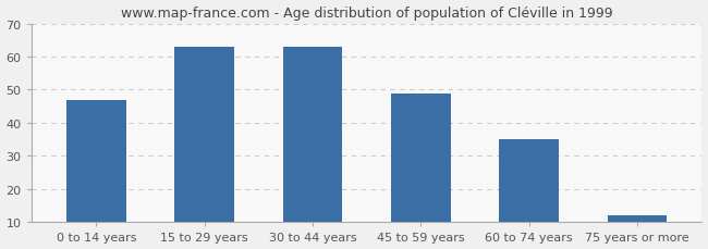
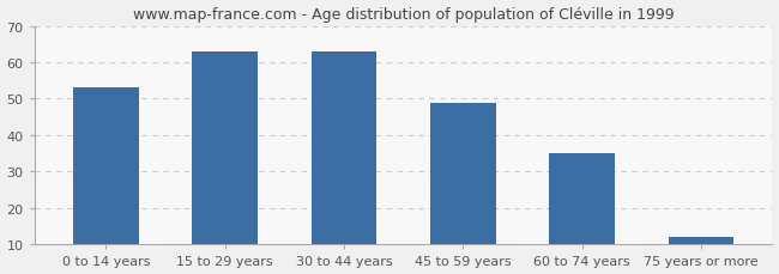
0 to 14 years: 47 -> 53
